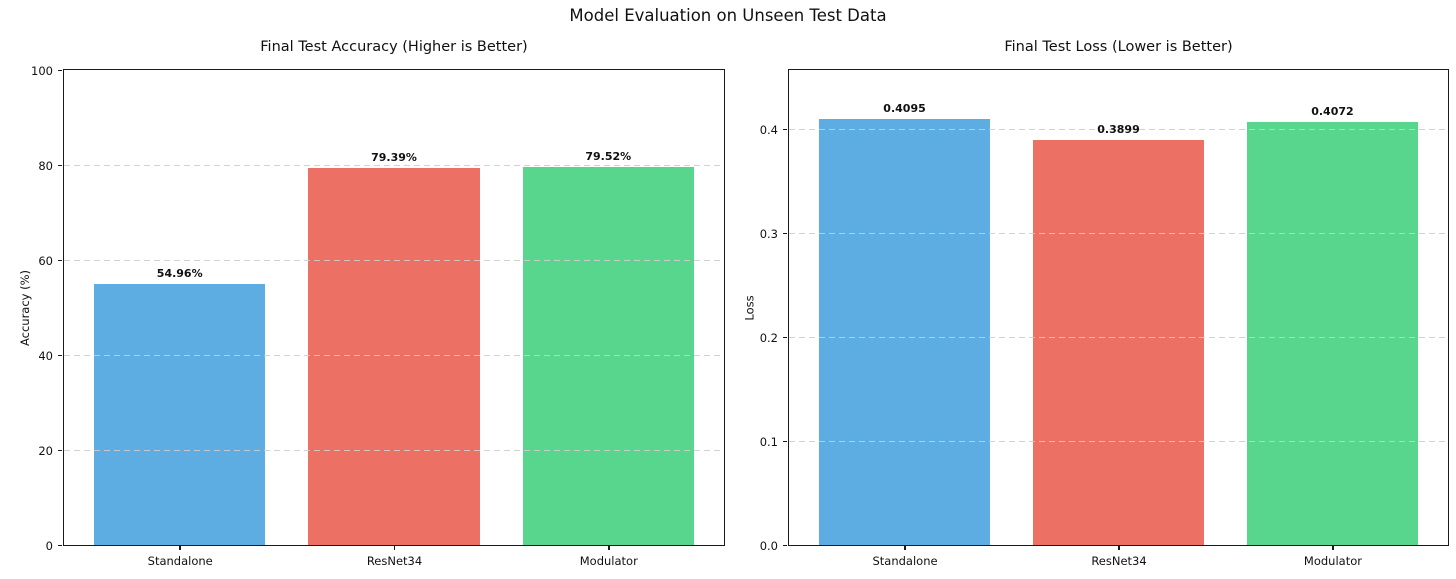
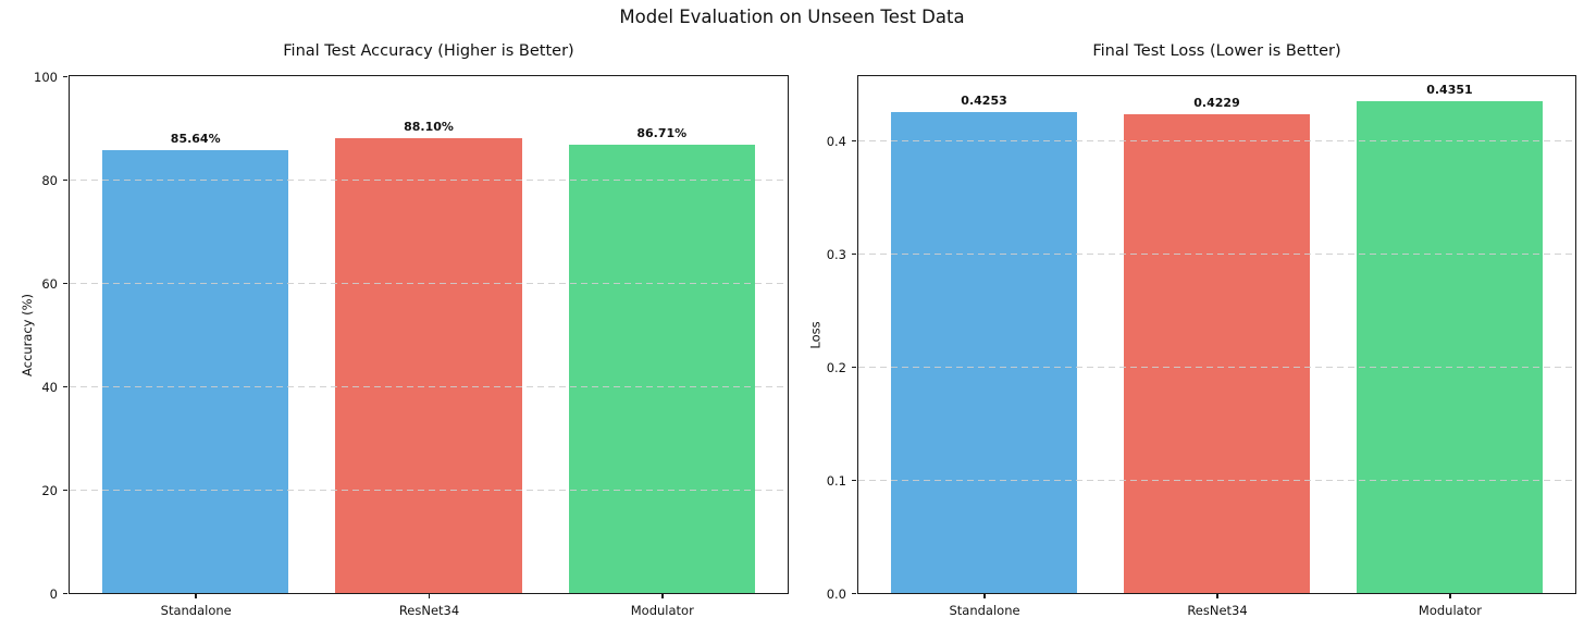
Final Test Accuracy (Higher is Better)/Standalone: 54.96% -> 85.64%
Final Test Accuracy (Higher is Better)/ResNet34: 79.39% -> 88.10%
Final Test Accuracy (Higher is Better)/Modulator: 79.52% -> 86.71%
Final Test Loss (Lower is Better)/Standalone: 0.4095 -> 0.4253
Final Test Loss (Lower is Better)/ResNet34: 0.3899 -> 0.4229
Final Test Loss (Lower is Better)/Modulator: 0.4072 -> 0.4351
